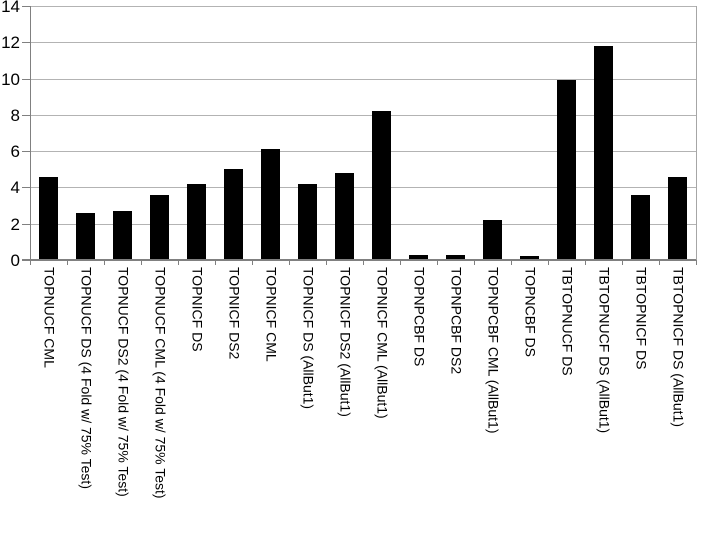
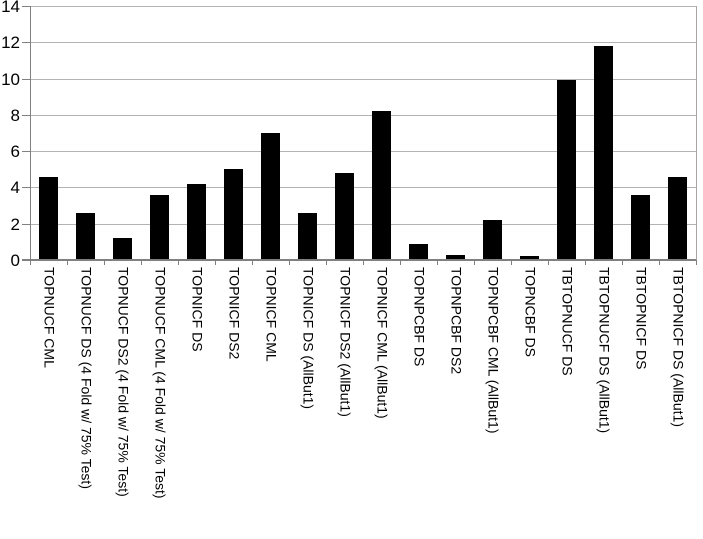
TOPNUCF DS2 (4 Fold w/ 75% Test): 2.7 -> 1.2
TOPNICF CML: 6.1 -> 7.0
TOPNICF DS (AllBut1): 4.2 -> 2.6
TOPNPCBF DS: 0.3 -> 0.9
